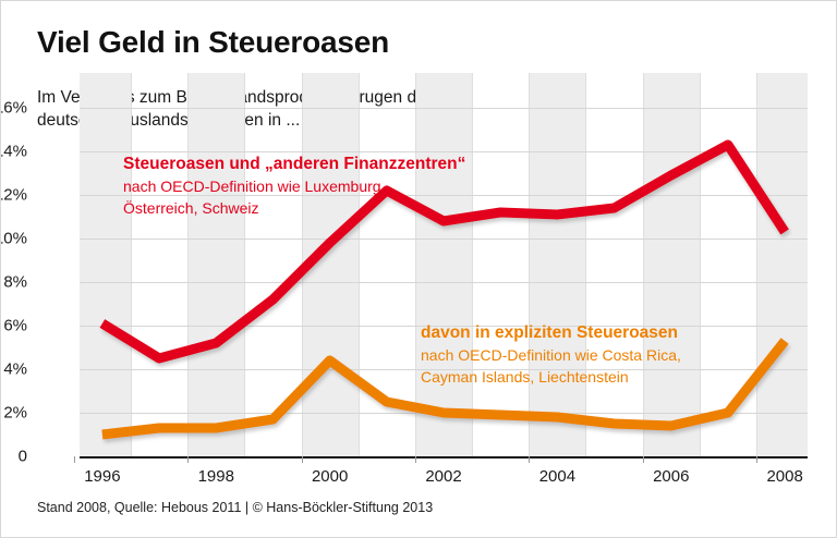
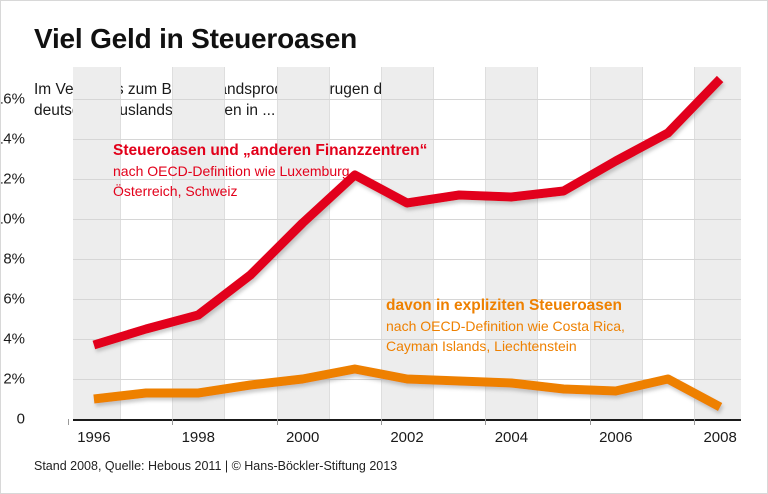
Steueroasen und „anderen Finanzzentren“/1996: 6.1% -> 3.7%
davon in expliziten Steueroasen/2000: 4.4% -> 2.0%
Steueroasen und „anderen Finanzzentren“/2008: 10.3% -> 17.0%
davon in expliziten Steueroasen/2008: 5.3% -> 0.6%
